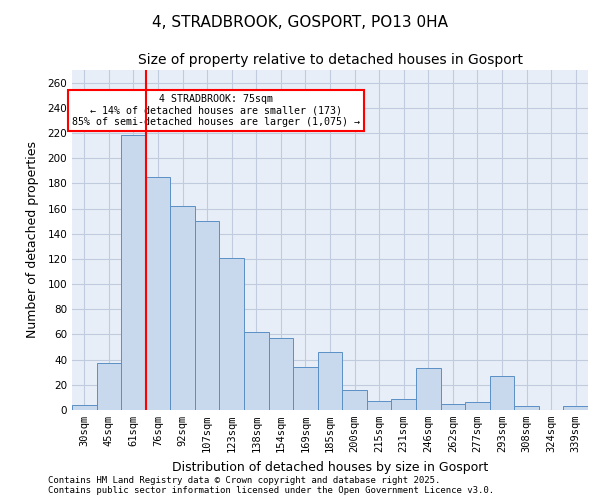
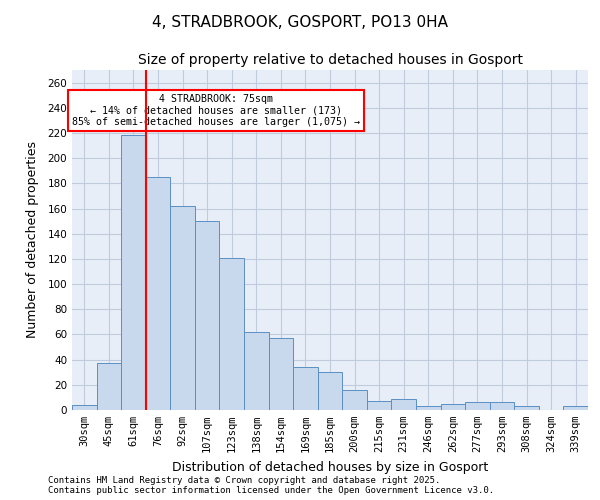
185sqm: 46 -> 30
246sqm: 33 -> 3
293sqm: 27 -> 6
